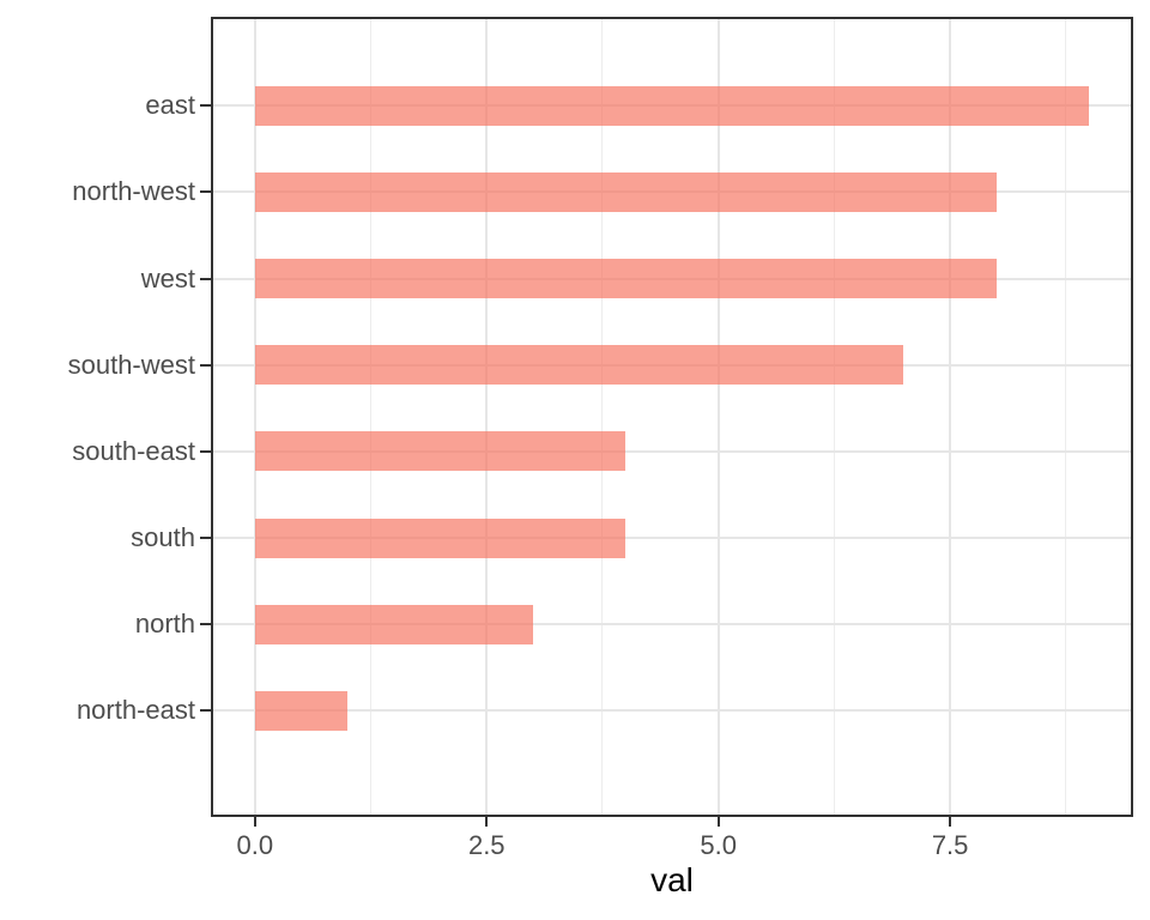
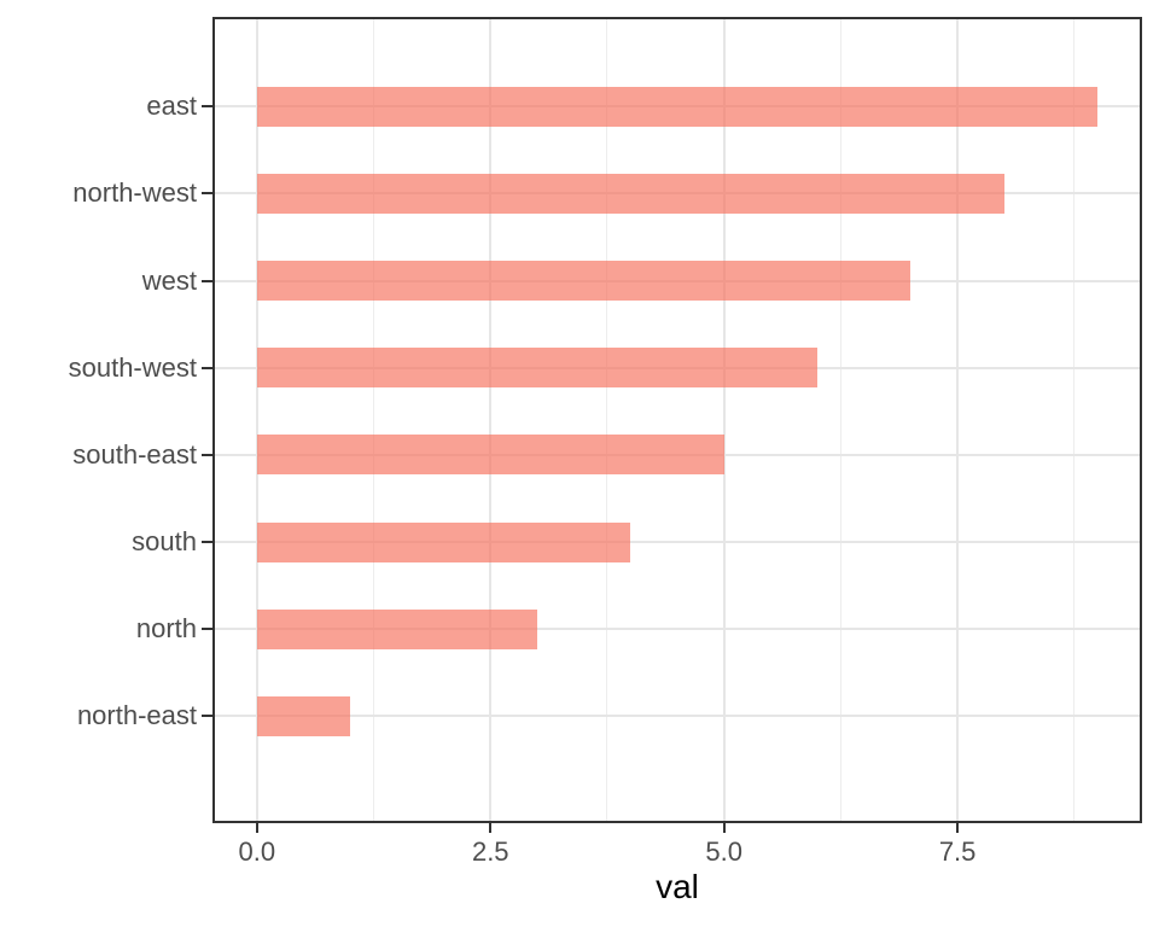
west: 8 -> 7
south-west: 7 -> 6
south-east: 4 -> 5
